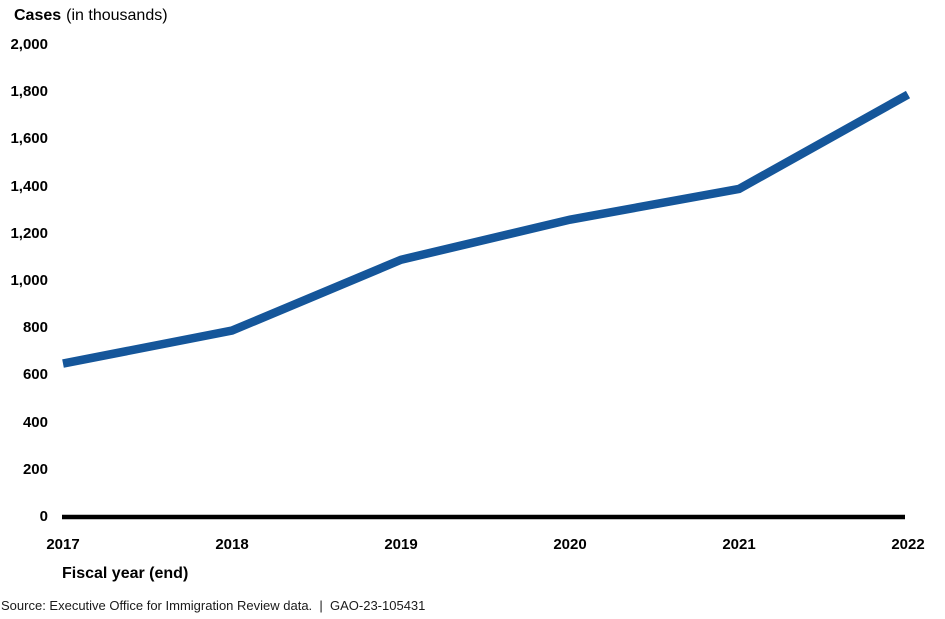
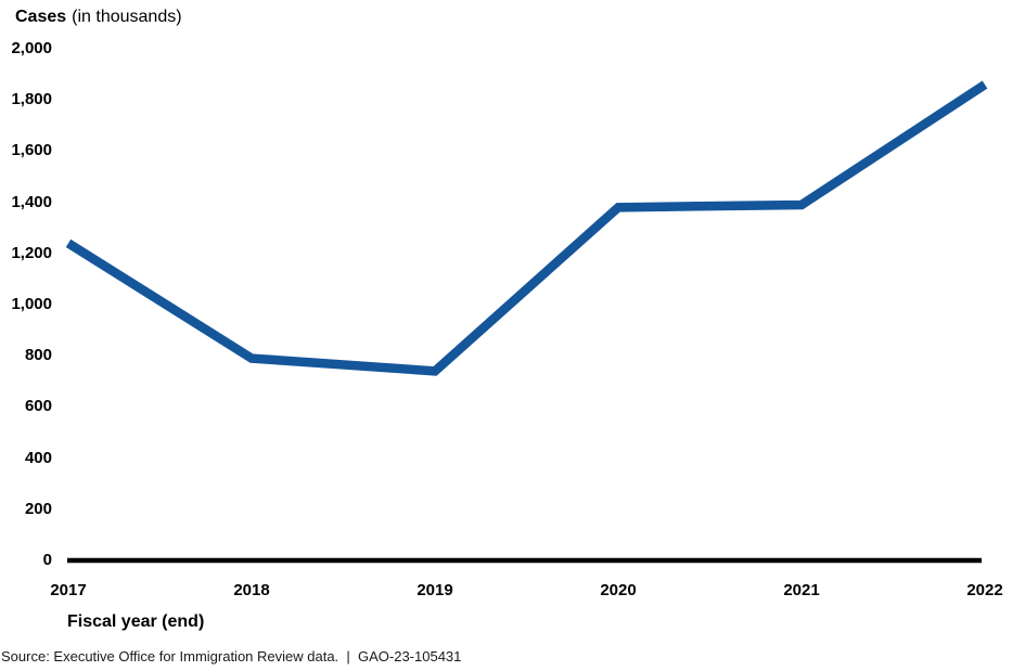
2017: 650 -> 1240
2019: 1090 -> 740
2020: 1260 -> 1380
2022: 1790 -> 1860
